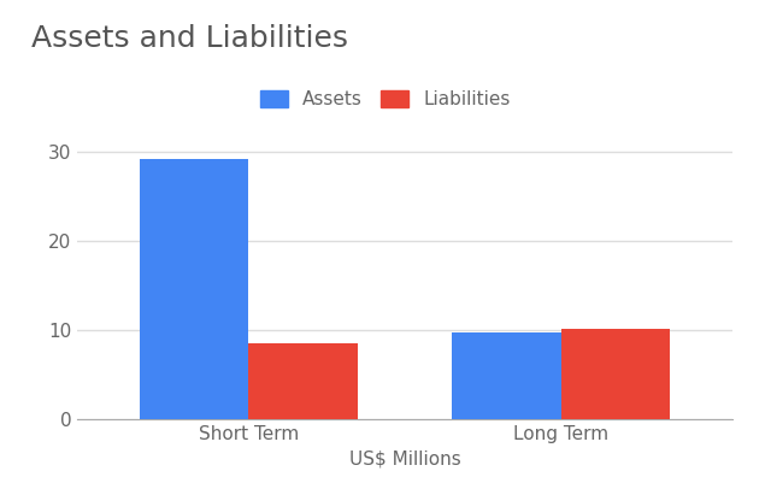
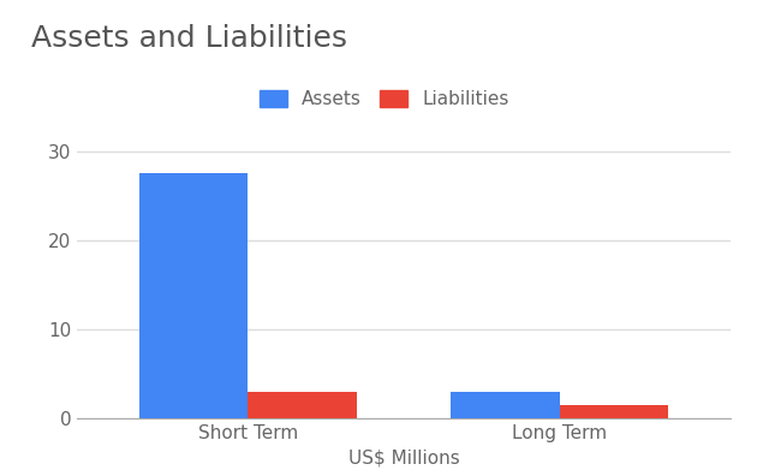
Assets/Short Term: 29.2 -> 27.5
Liabilities/Short Term: 8.6 -> 3.0
Assets/Long Term: 9.8 -> 3.0
Liabilities/Long Term: 10.2 -> 1.5
